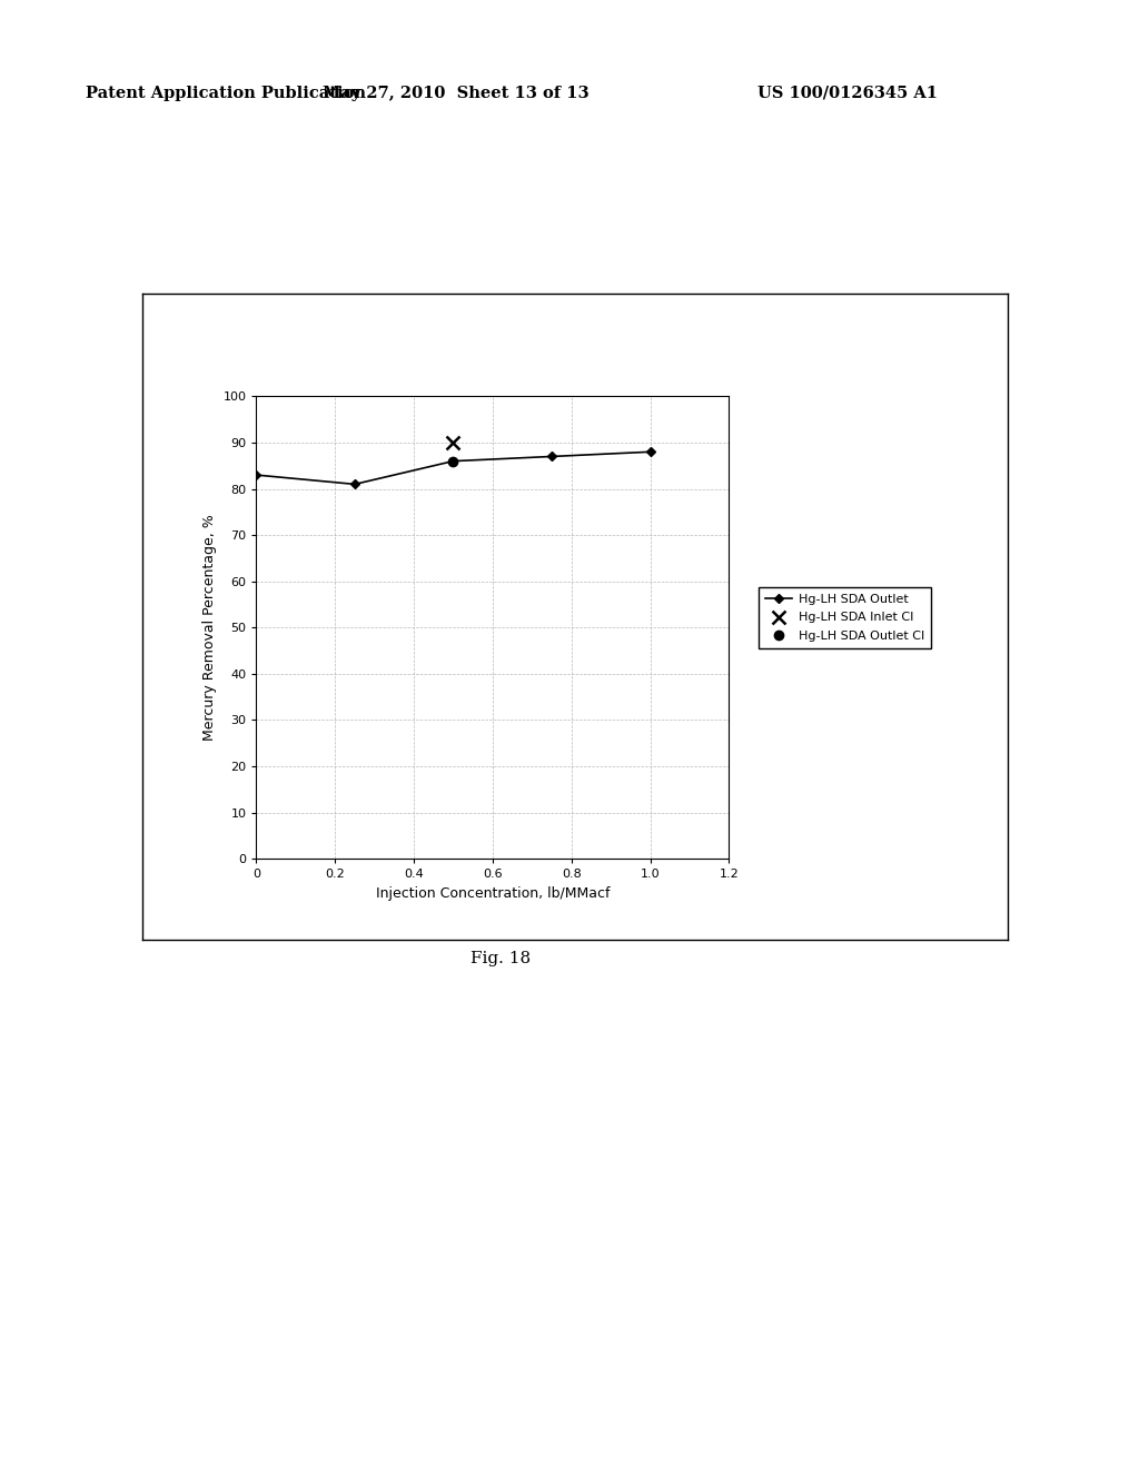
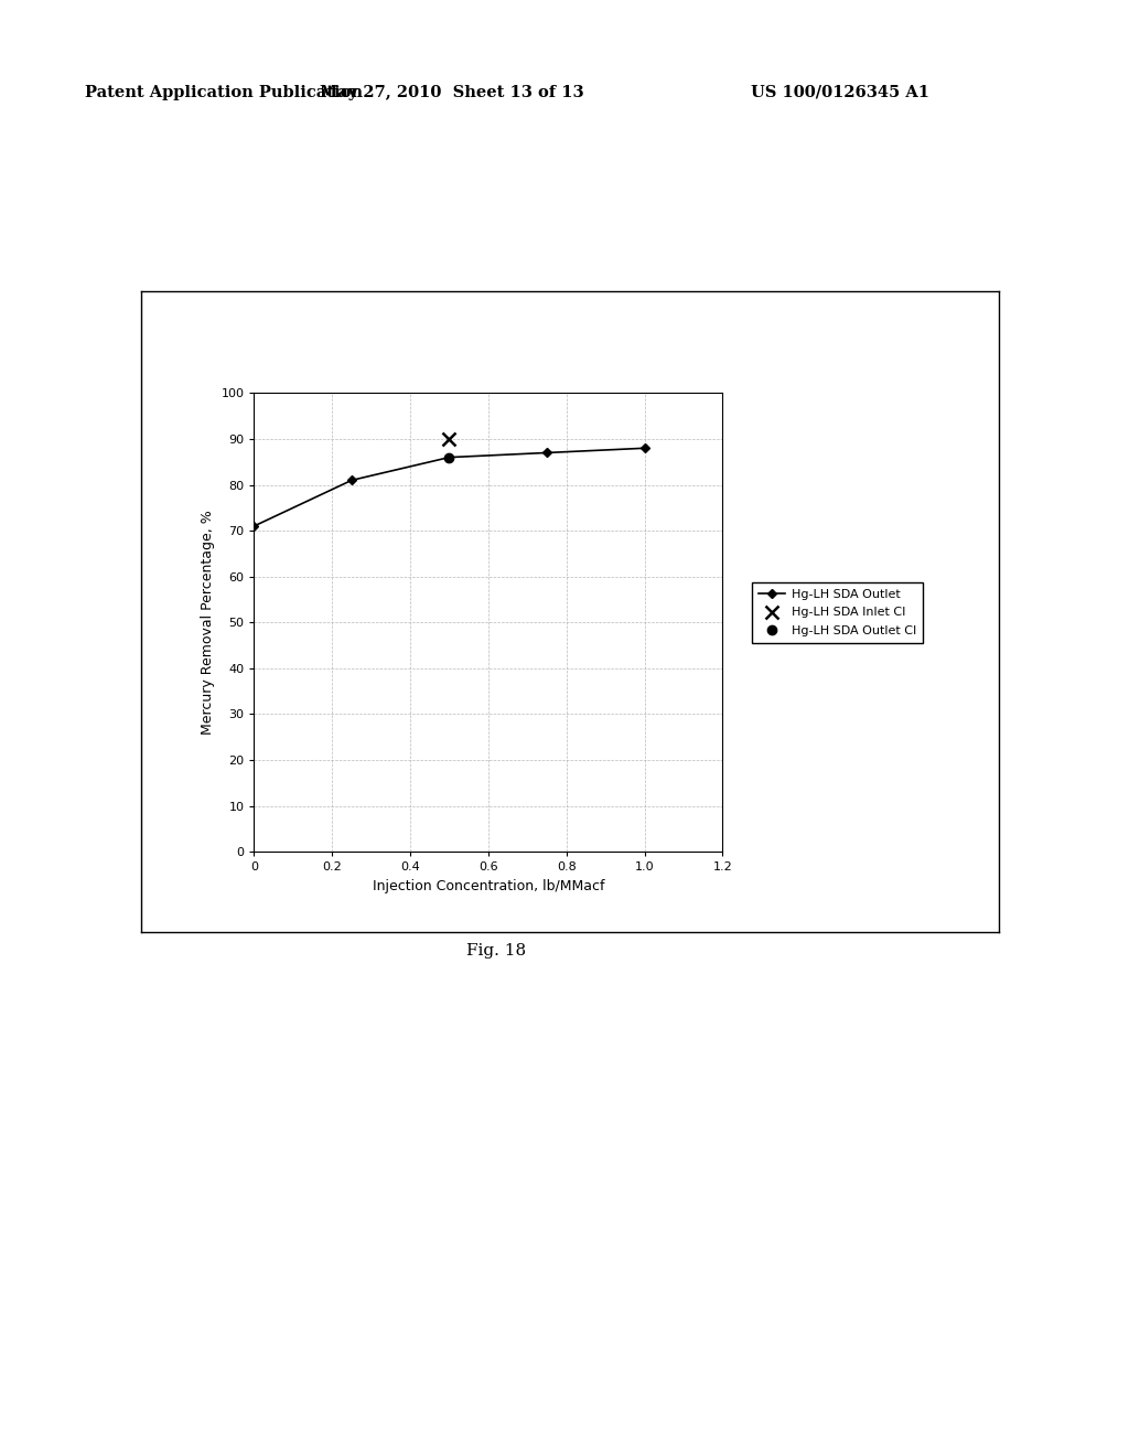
0: 83 -> 71
